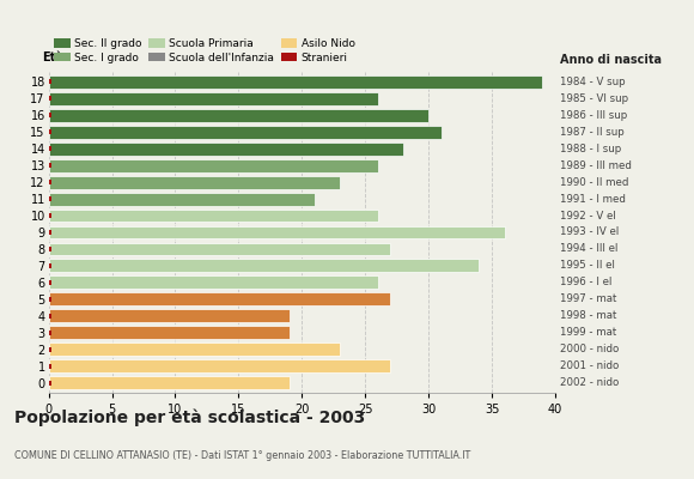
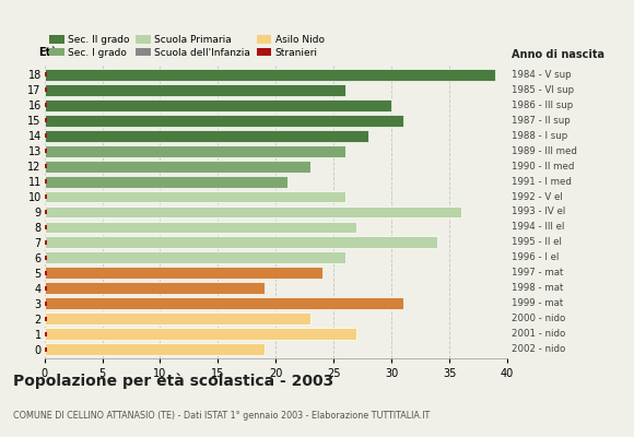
5: 27 -> 24
3: 19 -> 31
